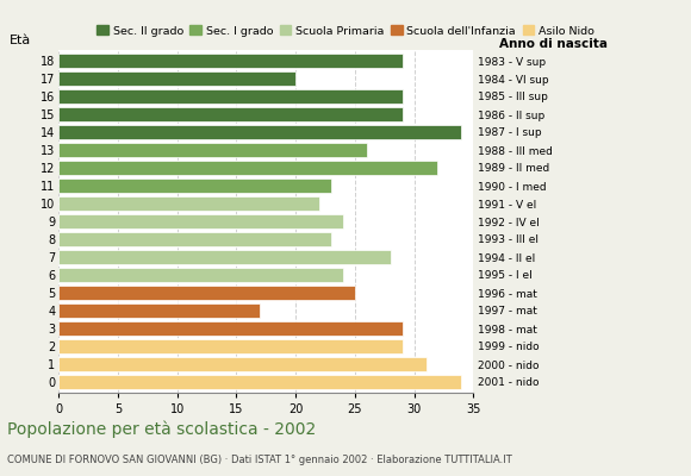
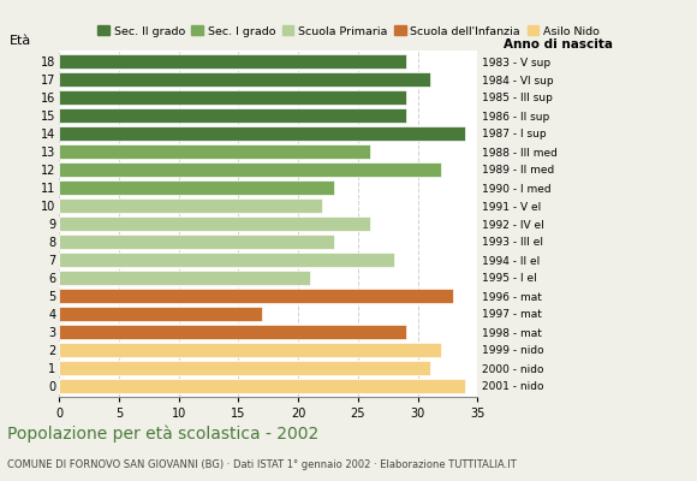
17: 20 -> 31
9: 24 -> 26
6: 24 -> 21
5: 25 -> 33
2: 29 -> 32
